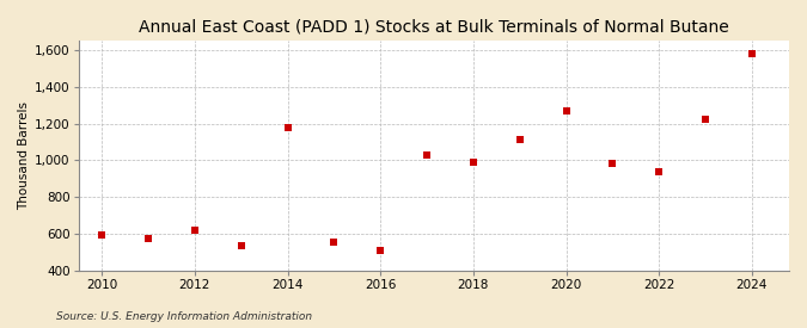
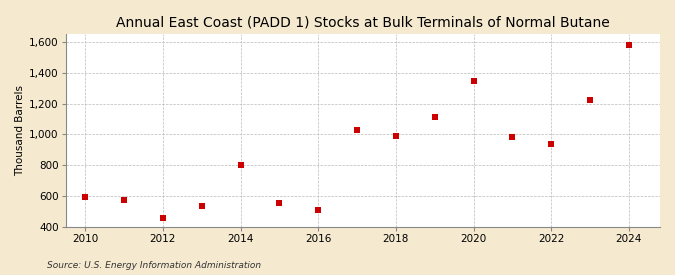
2012: 620 -> 460
2014: 1,180 -> 800
2020: 1,270 -> 1,350
